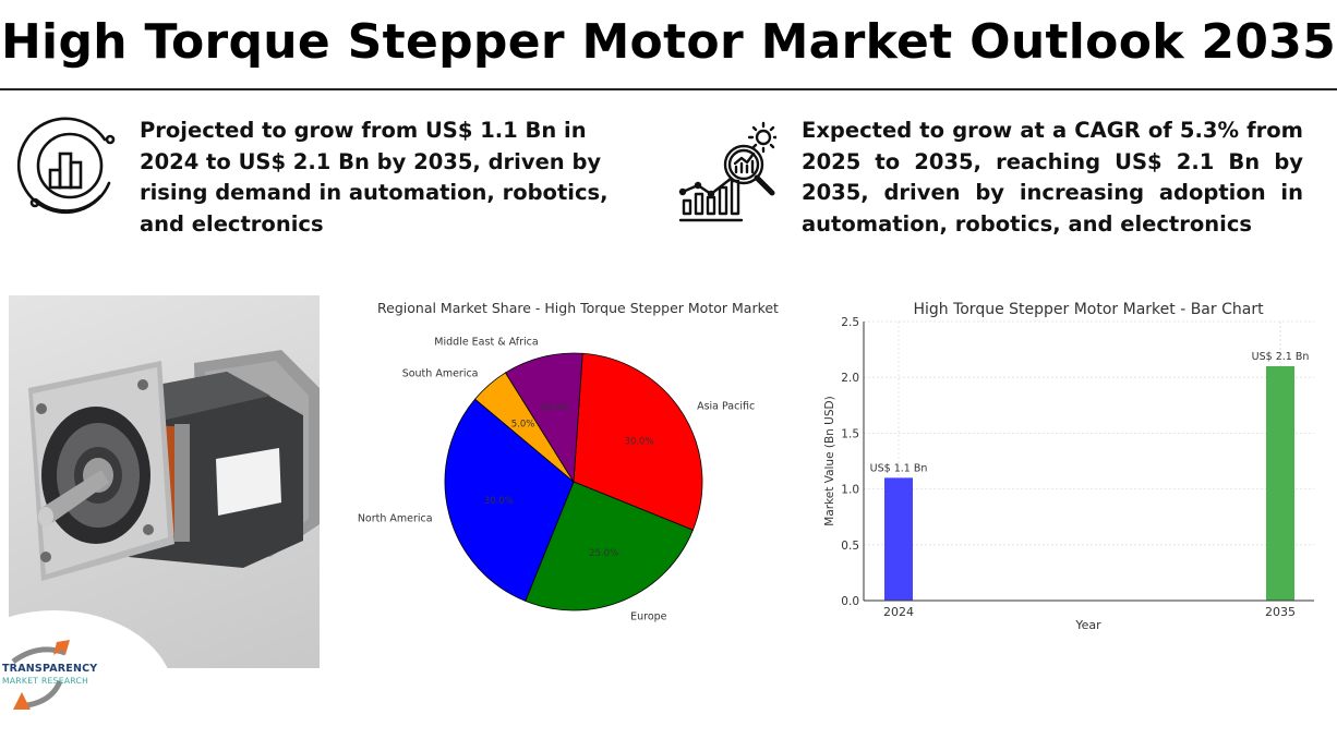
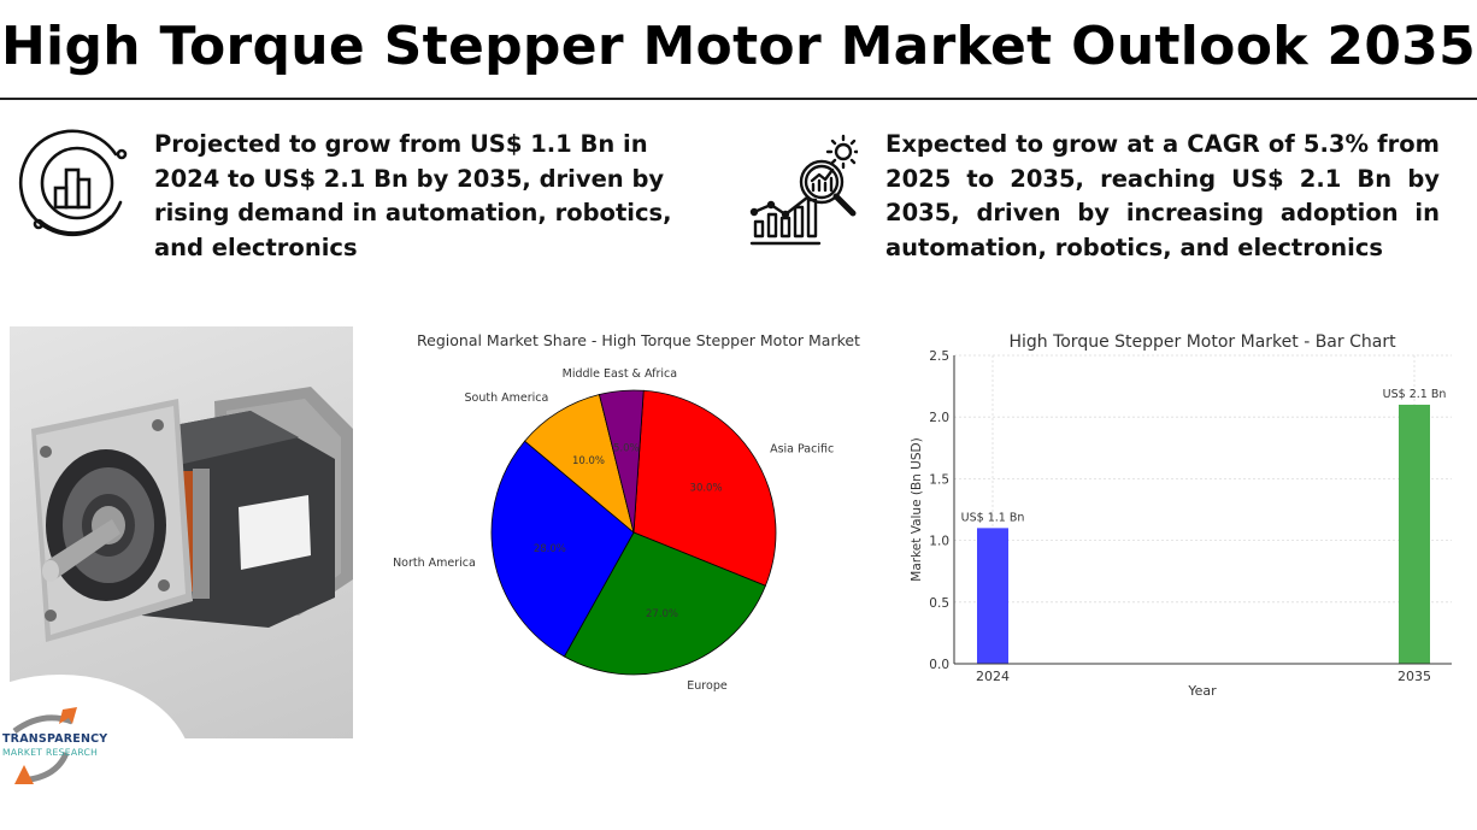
Regional Market Share - High Torque Stepper Motor Market/Europe: 25.0% -> 27.0%
Regional Market Share - High Torque Stepper Motor Market/North America: 30.0% -> 28.0%
Regional Market Share - High Torque Stepper Motor Market/South America: 5.0% -> 10.0%
Regional Market Share - High Torque Stepper Motor Market/Middle East & Africa: 10.0% -> 5.0%
